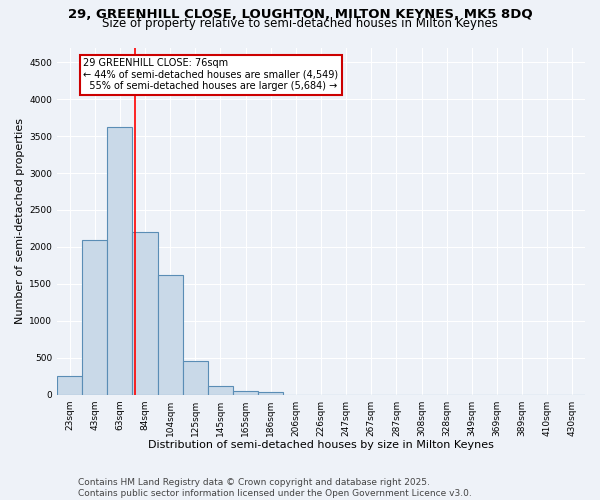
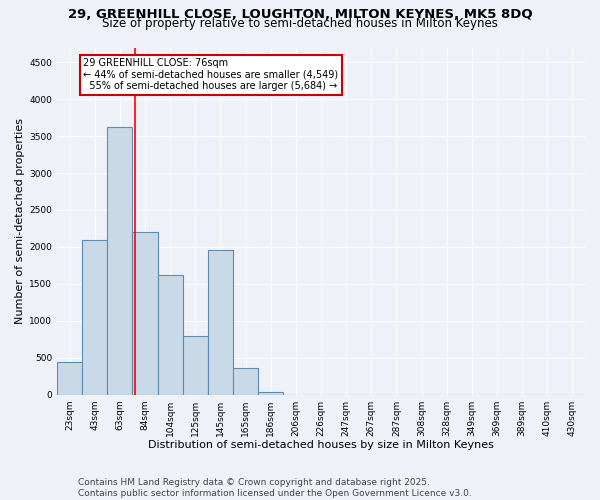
23sqm: 250 -> 440
125sqm: 450 -> 800
145sqm: 110 -> 1960
165sqm: 50 -> 360
